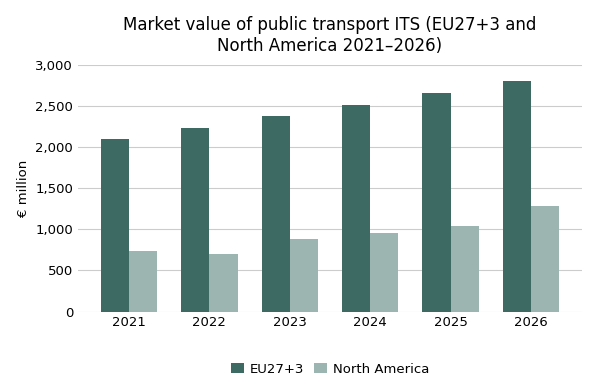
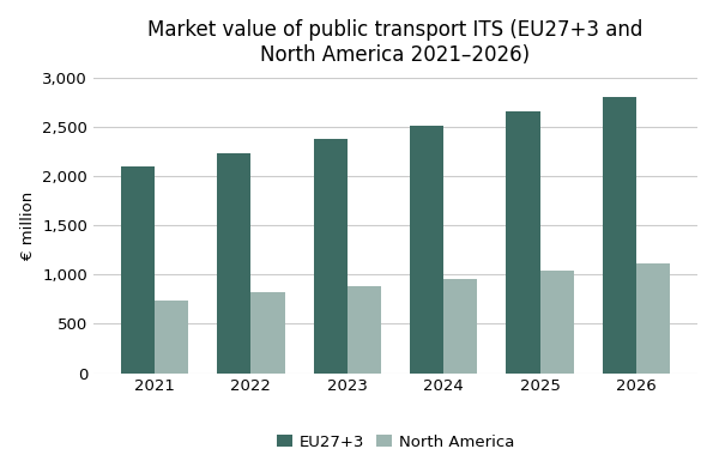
North America/2022: 700 -> 820
North America/2026: 1,280 -> 1,110
